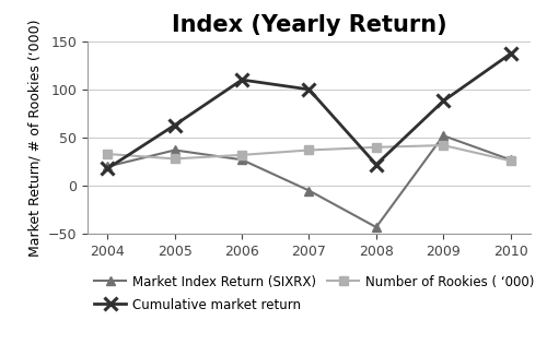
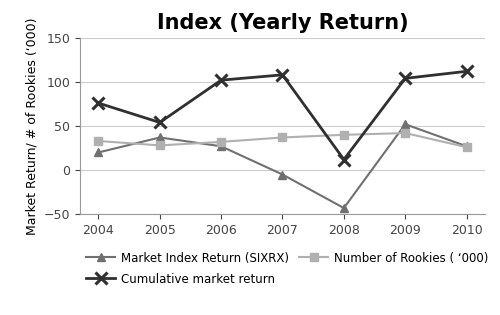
Cumulative market return/2004: 18 -> 76
Cumulative market return/2005: 63 -> 54
Cumulative market return/2006: 110 -> 102
Cumulative market return/2007: 100 -> 108
Cumulative market return/2008: 22 -> 12
Cumulative market return/2009: 88 -> 104
Cumulative market return/2010: 137 -> 112
